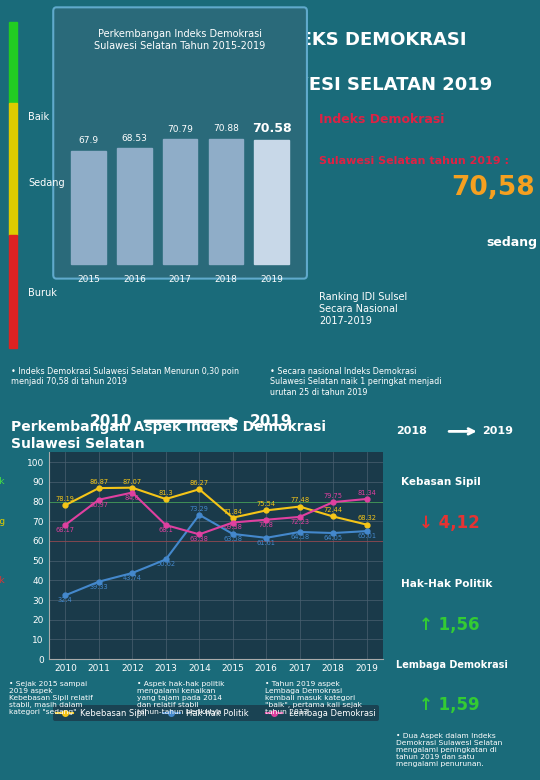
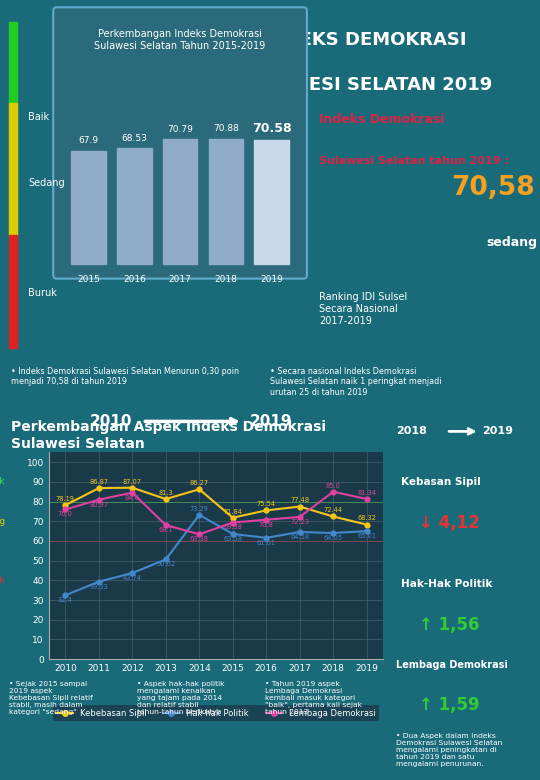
Lembaga Demokrasi/2010: 68 -> 76
Lembaga Demokrasi/2018: 80 -> 85
